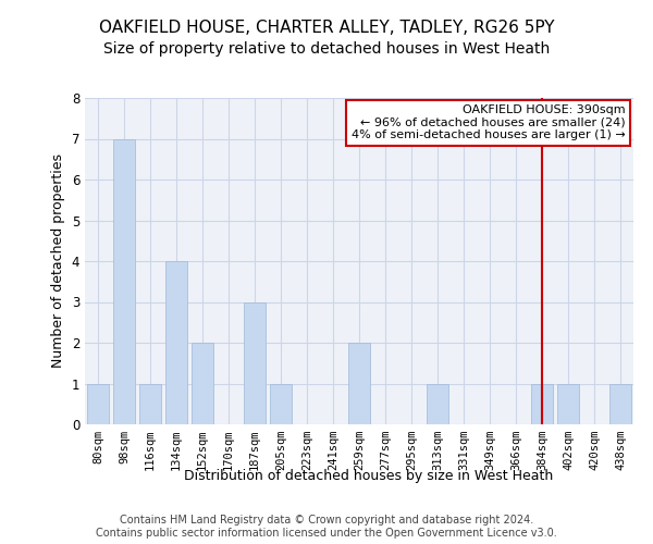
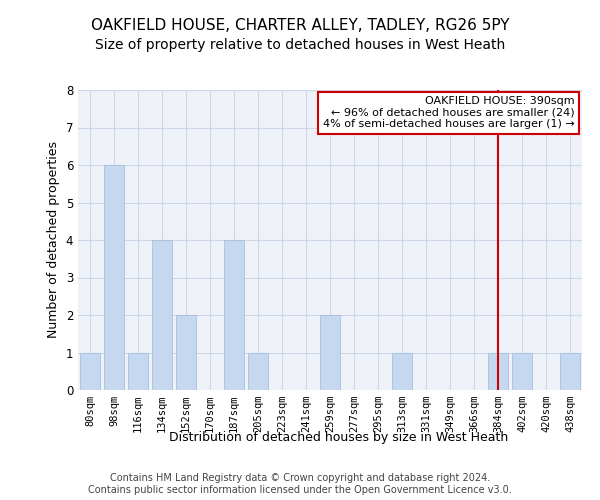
98sqm: 7 -> 6
187sqm: 3 -> 4
